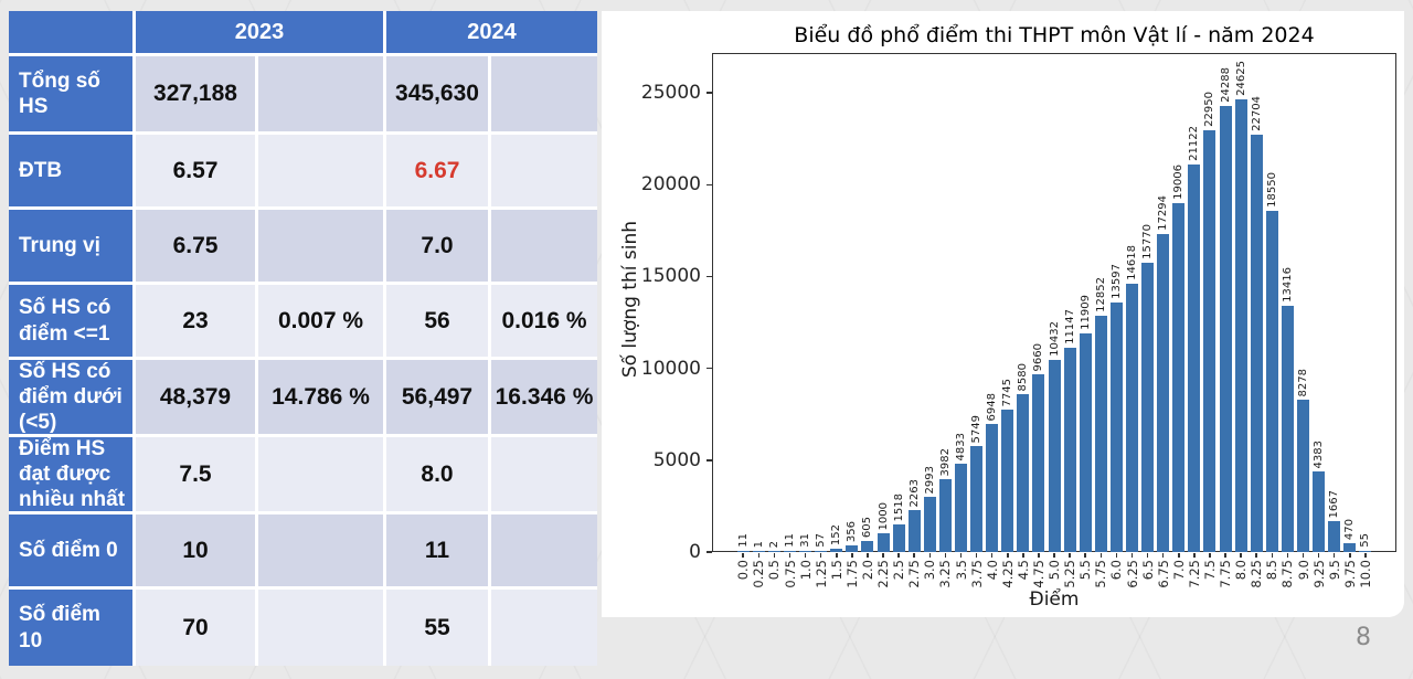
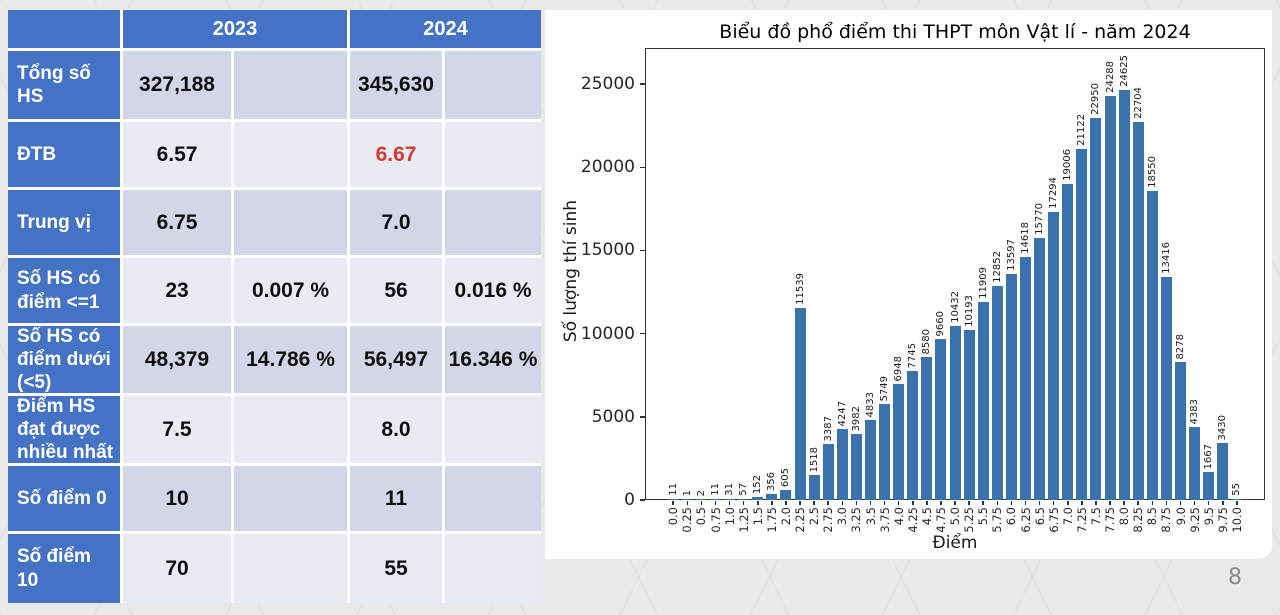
2.25: 1000 -> 11539
2.75: 2263 -> 3387
3.0: 2993 -> 4247
5.25: 11147 -> 10193
9.75: 470 -> 3430
